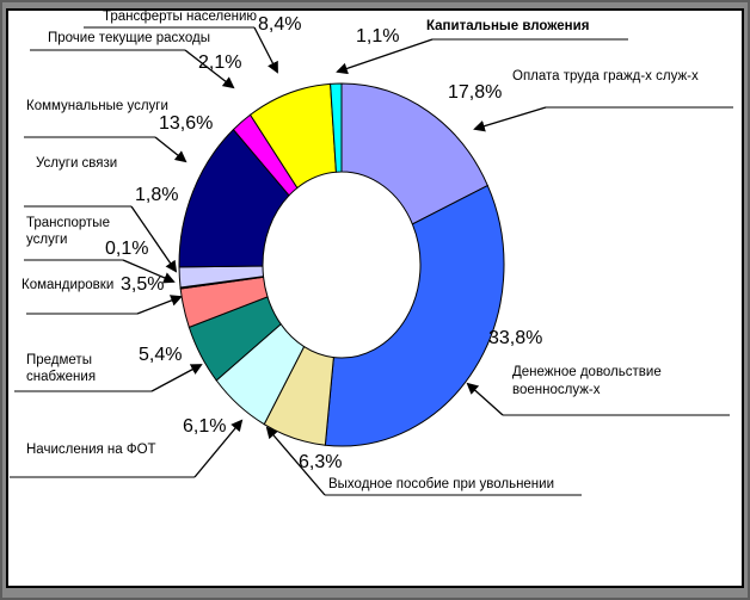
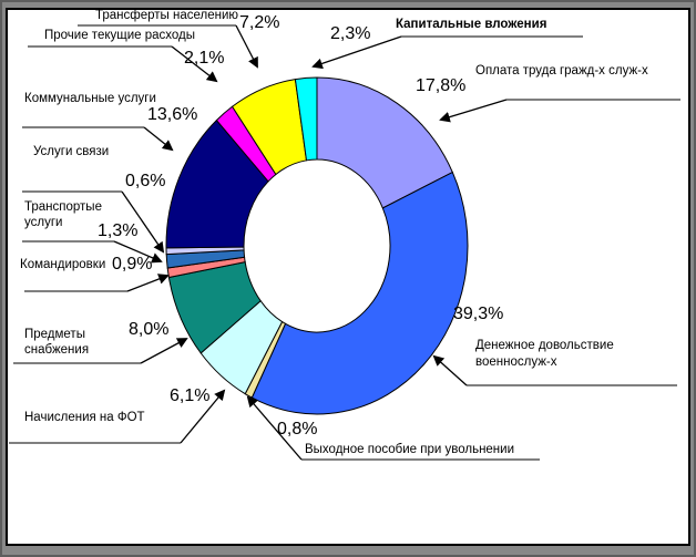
Денежное довольствие военнослуж-х: 33,8% -> 39,3%
Выходное пособие при увольнении: 6,3% -> 0,8%
Предметы снабжения: 5,4% -> 8,0%
Командировки: 3,5% -> 0,9%
Транспортые услуги: 0,1% -> 1,3%
Услуги связи: 1,8% -> 0,6%
Трансферты населению: 8,4% -> 7,2%
Капитальные вложения: 1,1% -> 2,3%
